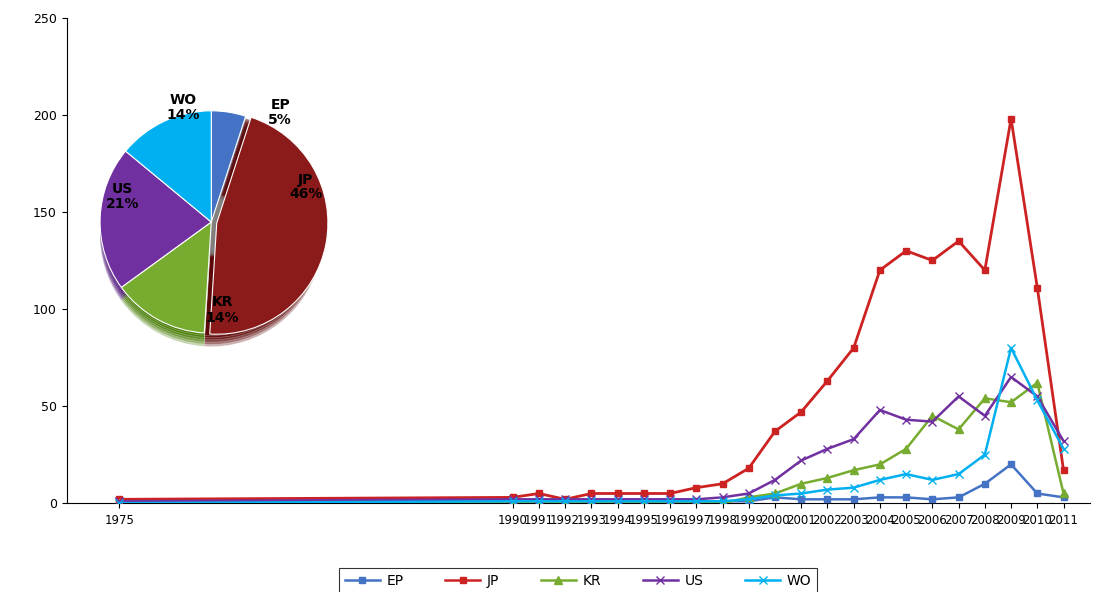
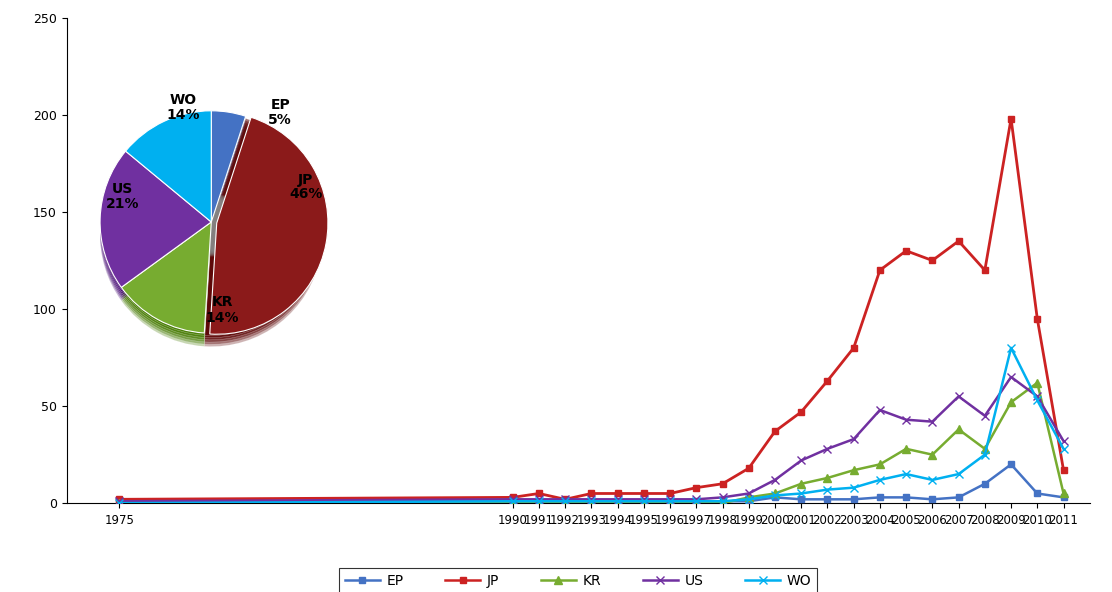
KR/2006: 45 -> 25
KR/2008: 54 -> 28
JP/2010: 111 -> 95
